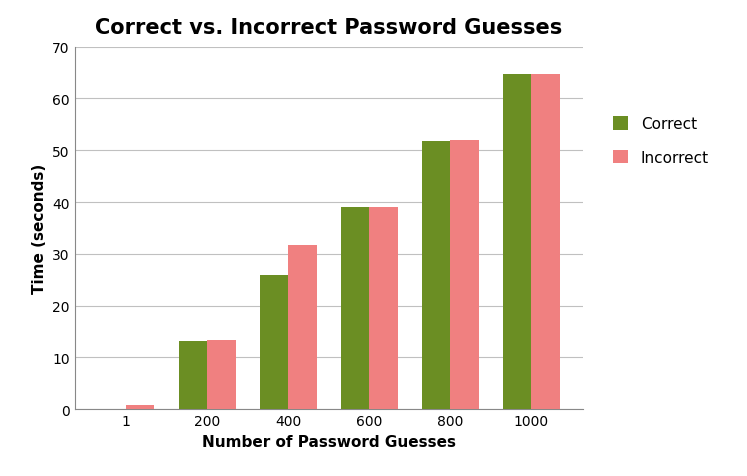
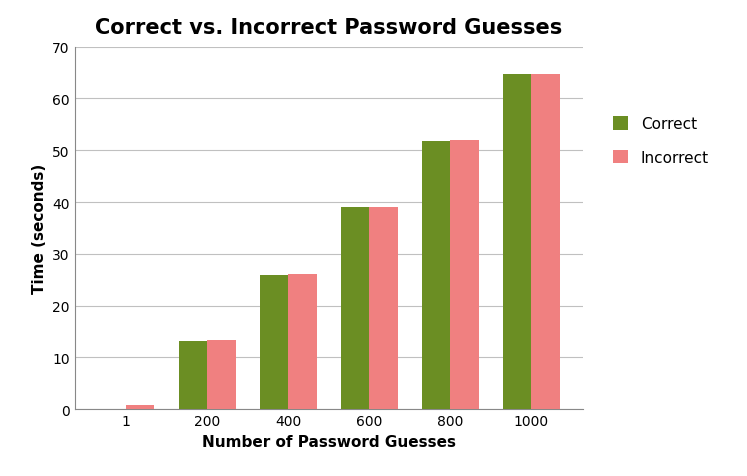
Incorrect/400: 31.8 -> 26.1
